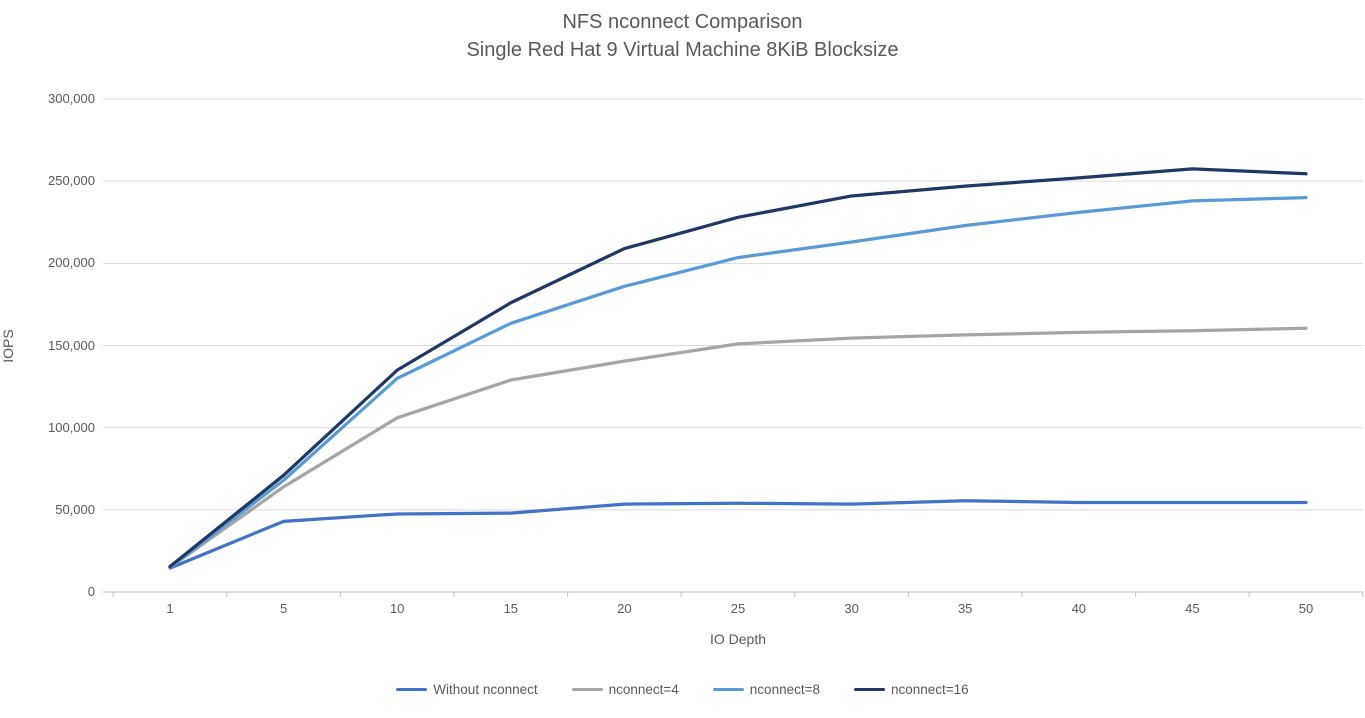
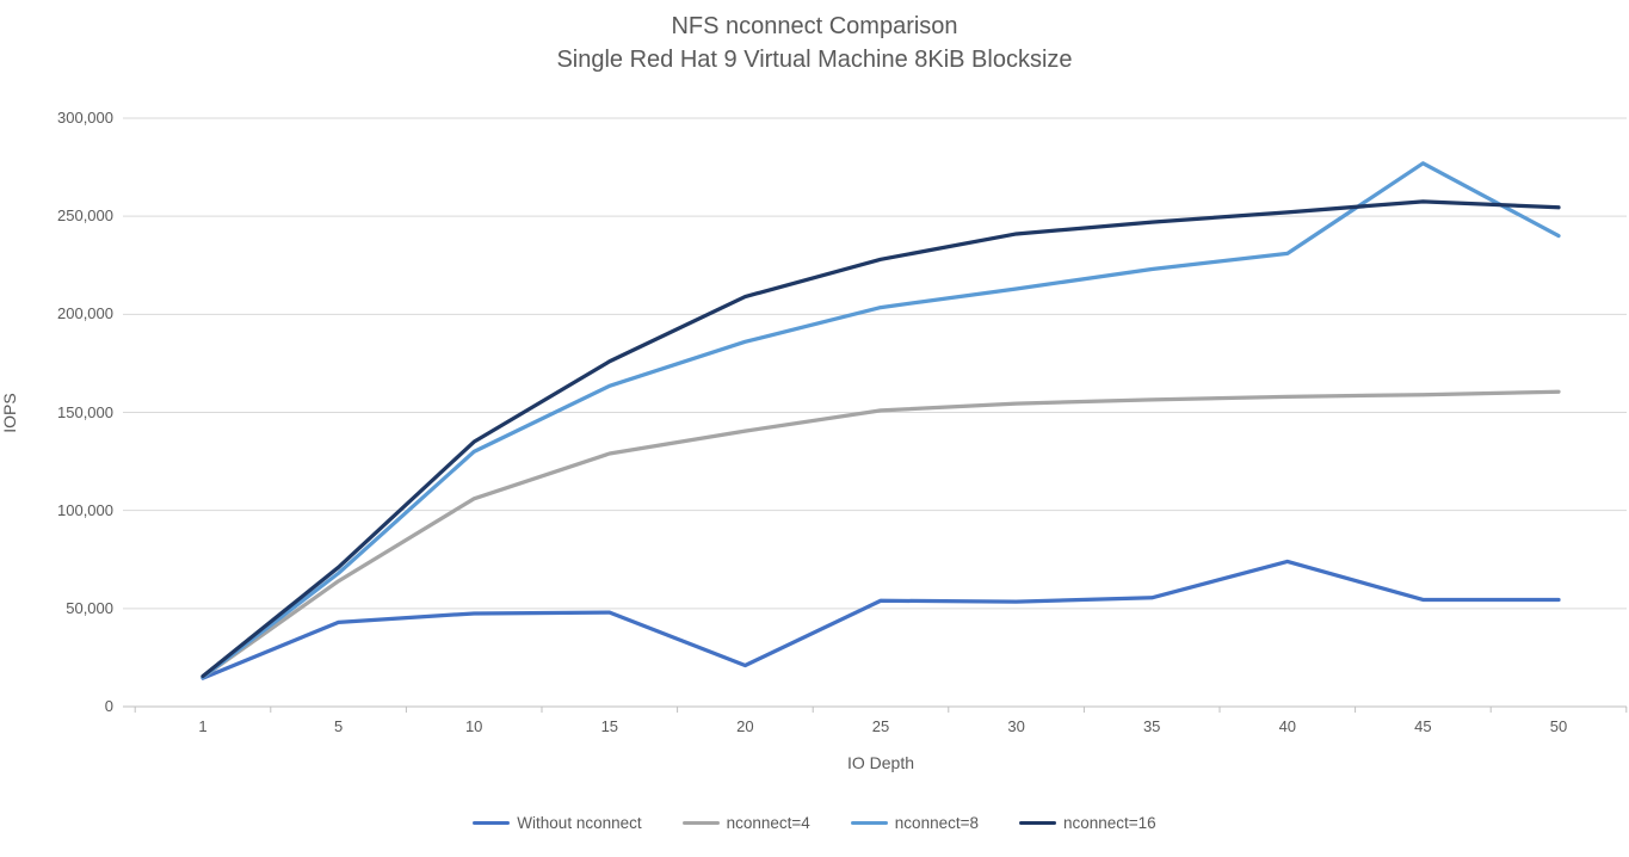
Without nconnect/20: 54000 -> 21000
Without nconnect/40: 54000 -> 74000
nconnect=8/45: 238000 -> 277000
